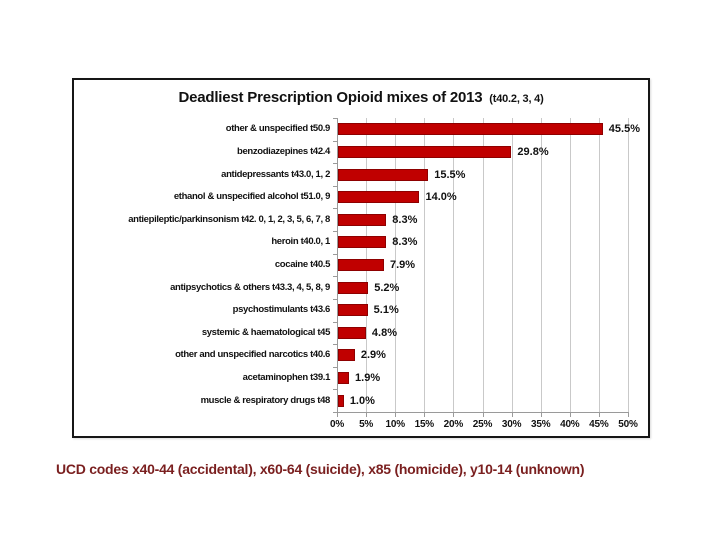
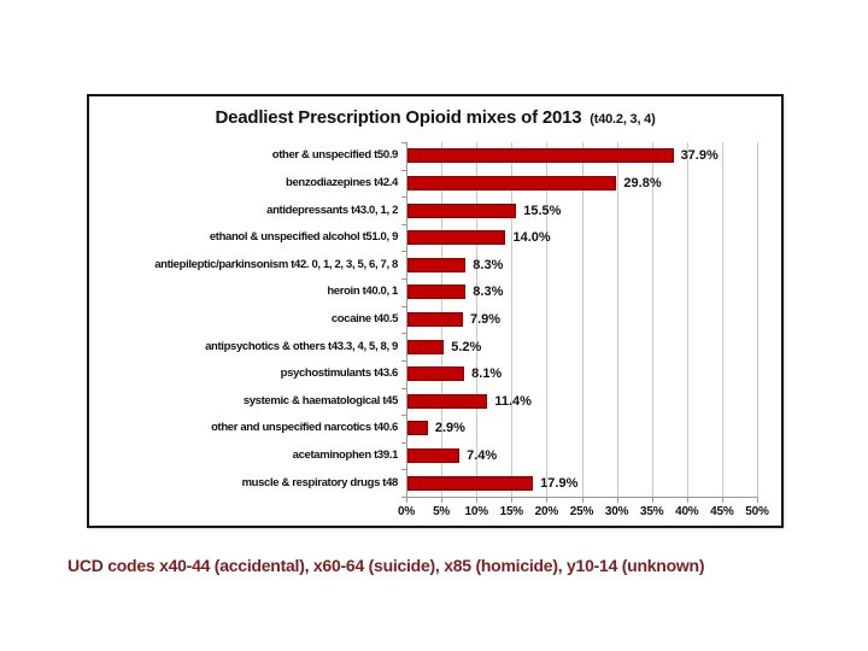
other & unspecified t50.9: 45.5% -> 37.9%
psychostimulants t43.6: 5.1% -> 8.1%
systemic & haematological t45: 4.8% -> 11.4%
acetaminophen t39.1: 1.9% -> 7.4%
muscle & respiratory drugs t48: 1.0% -> 17.9%
